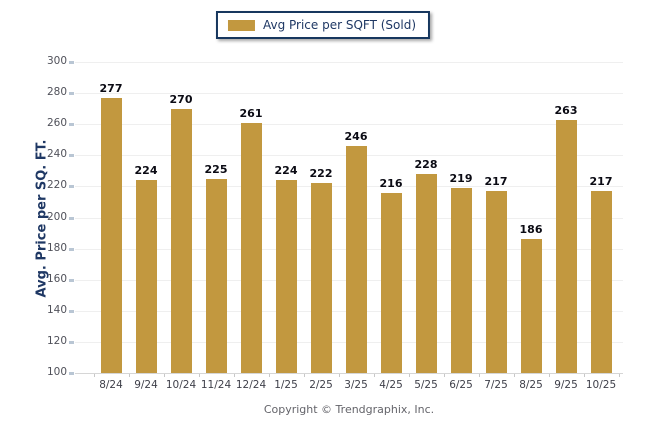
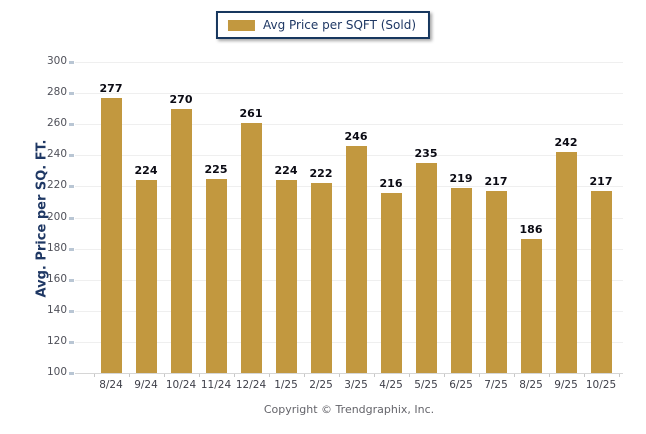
5/25: 228 -> 235
9/25: 263 -> 242
